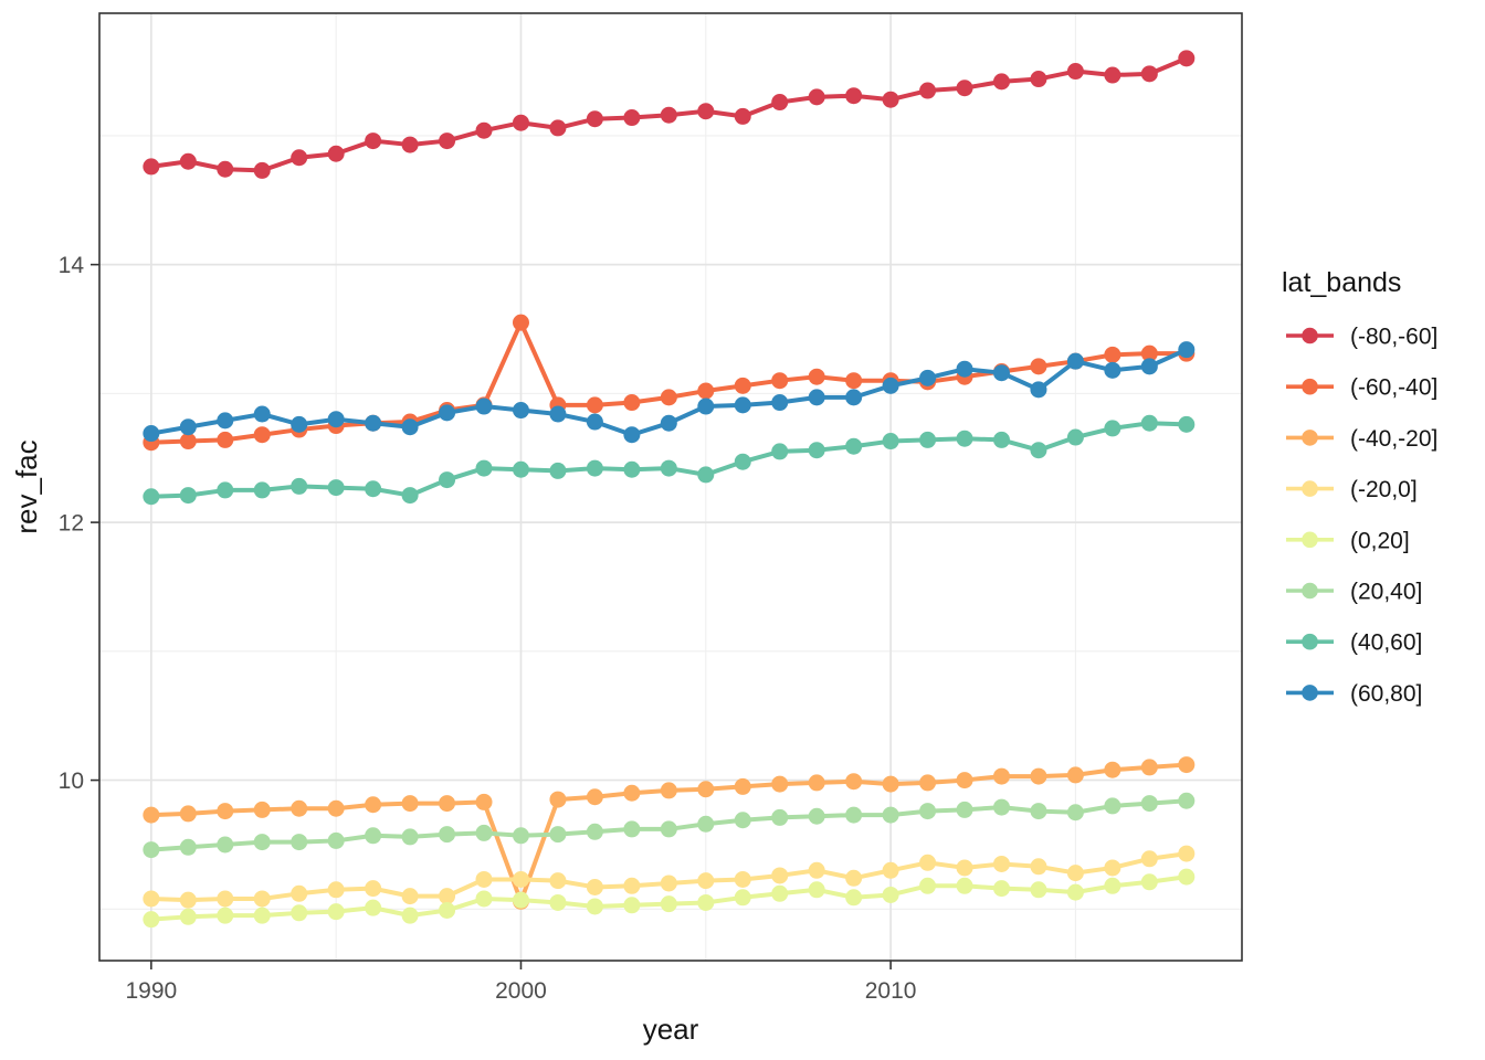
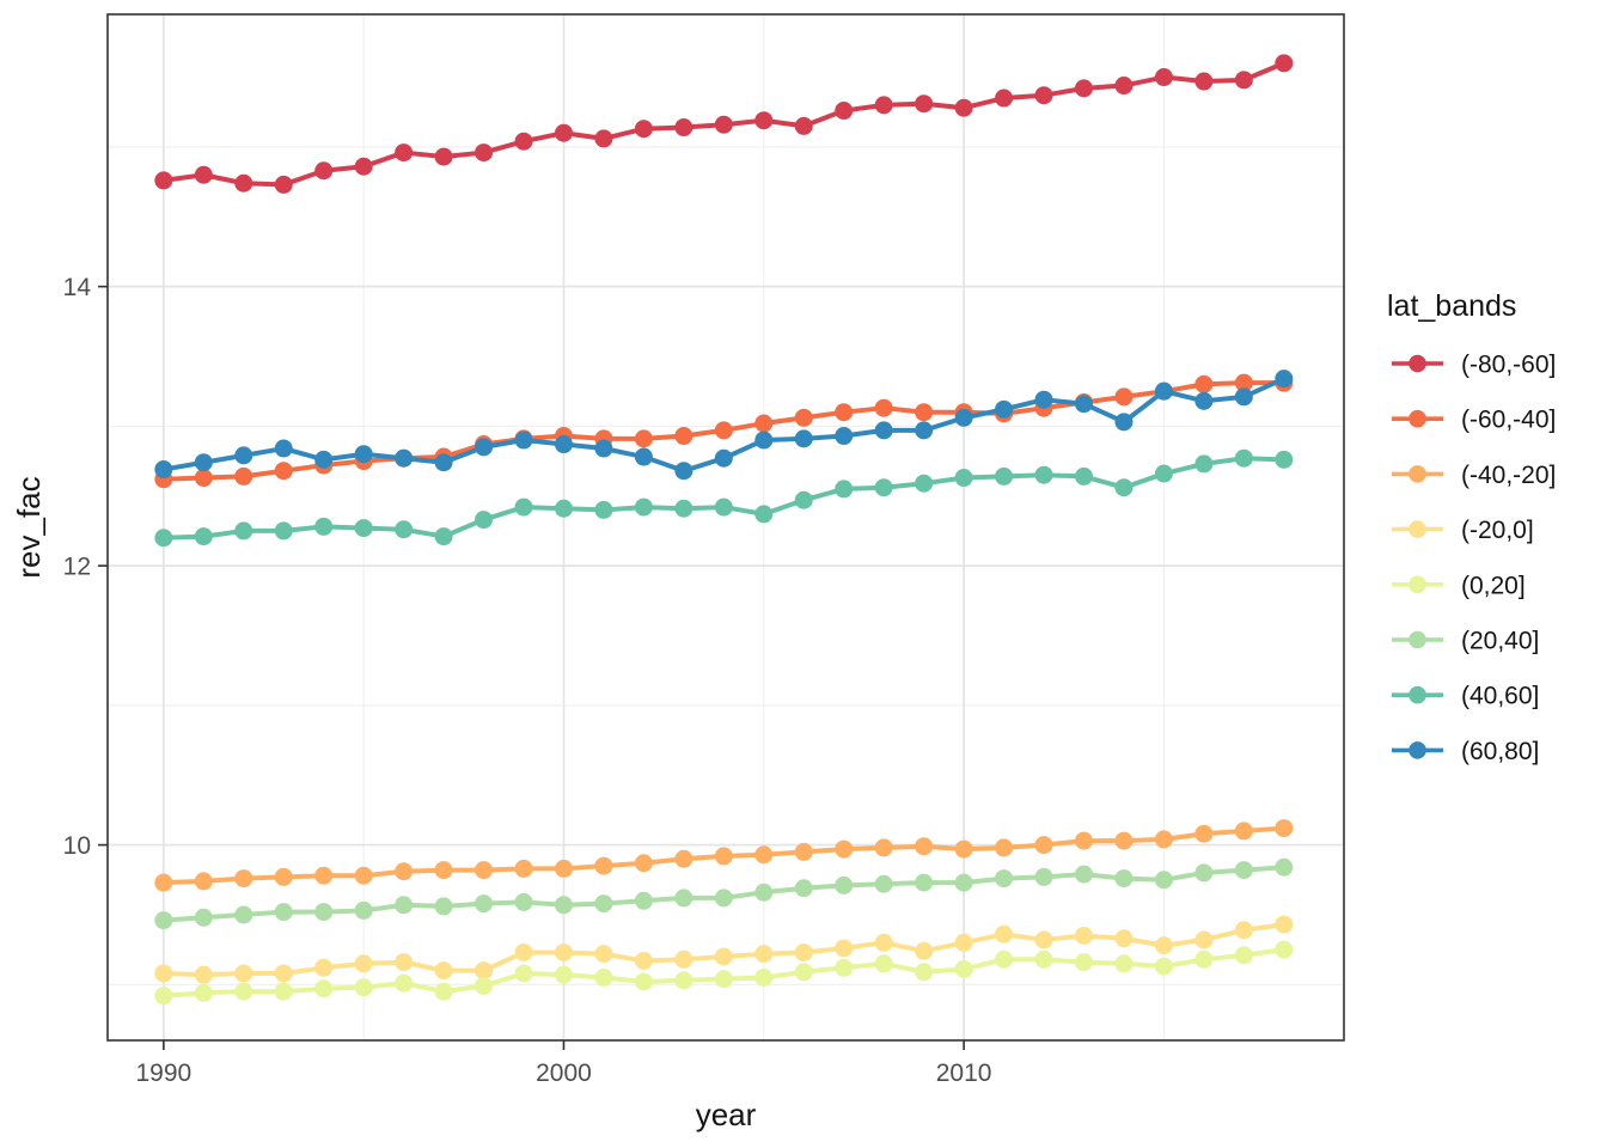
(-60,-40]/2000: 13.55 -> 12.93
(-40,-20]/2000: 9.06 -> 9.83
